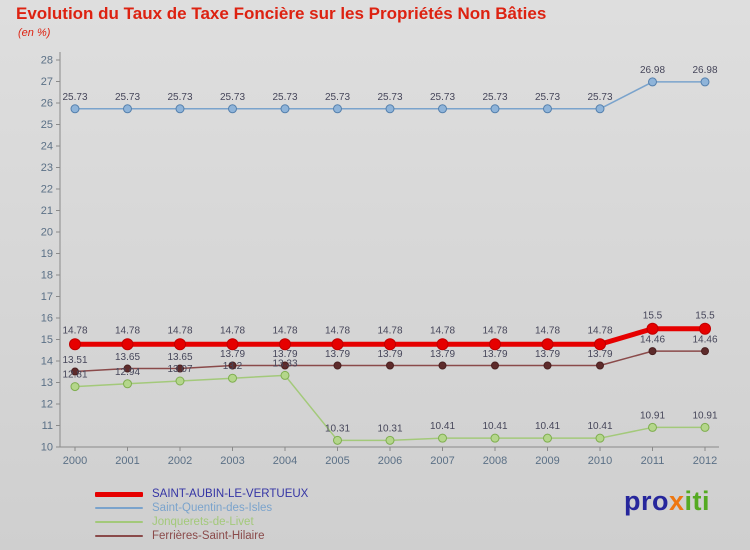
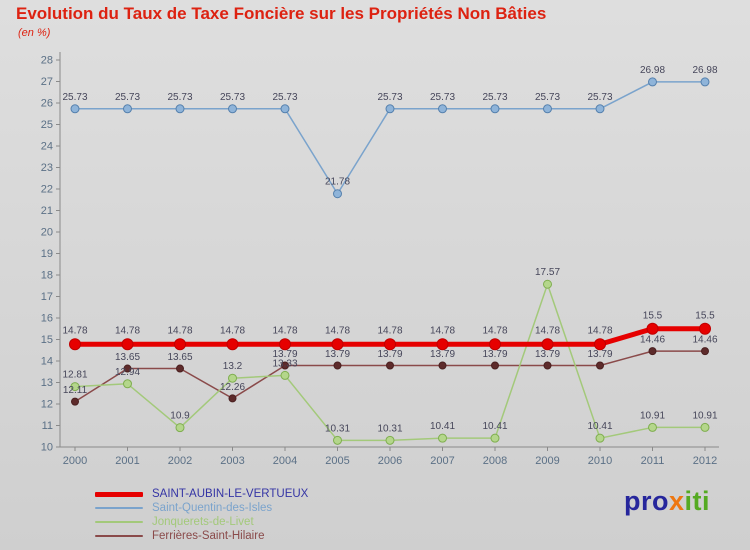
Ferrières-Saint-Hilaire/2000: 13.51 -> 12.11
Jonquerets-de-Livet/2002: 13.07 -> 10.9
Ferrières-Saint-Hilaire/2003: 13.79 -> 12.26
Saint-Quentin-des-Isles/2005: 25.73 -> 21.78
Jonquerets-de-Livet/2009: 10.41 -> 17.57
